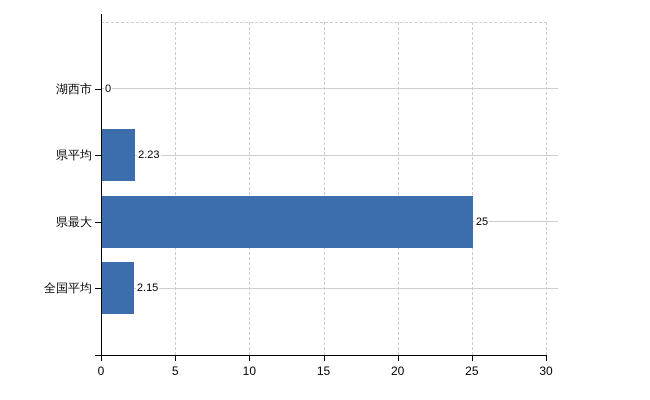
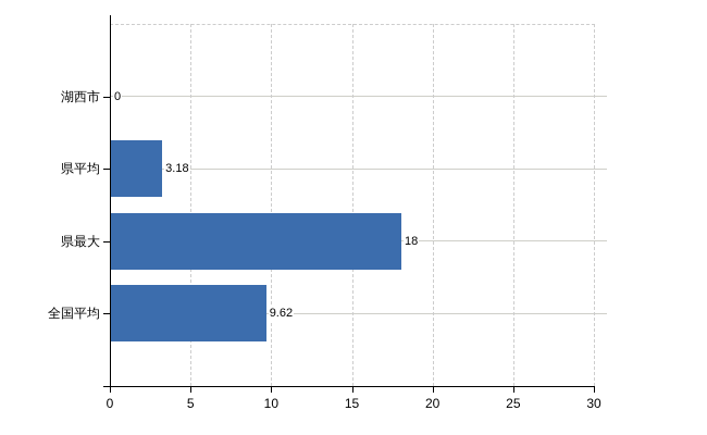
県平均: 2.23 -> 3.18
県最大: 25 -> 18
全国平均: 2.15 -> 9.62
